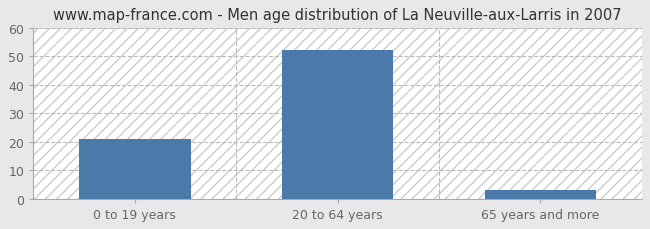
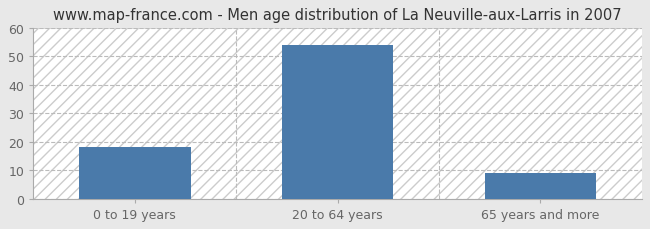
0 to 19 years: 21 -> 18
20 to 64 years: 52 -> 54
65 years and more: 3 -> 9
